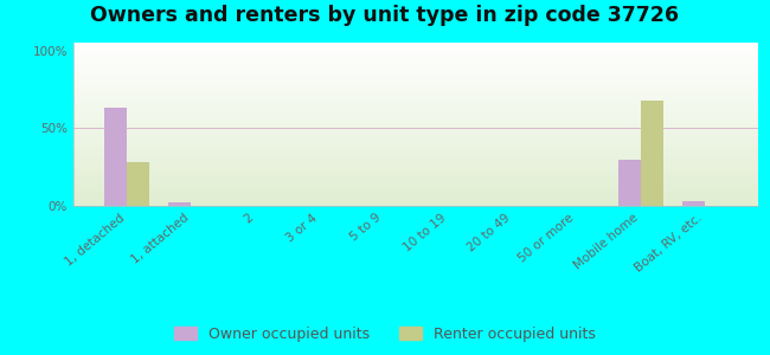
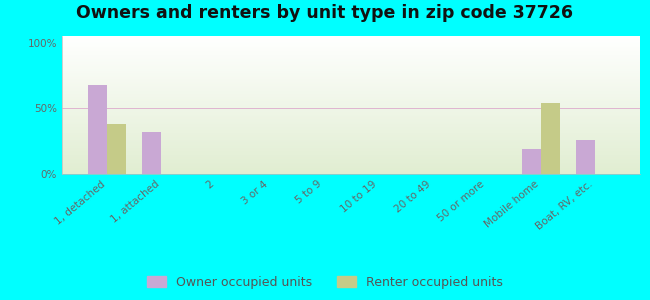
Owner occupied units/1, detached: 63% -> 68%
Renter occupied units/1, detached: 28% -> 38%
Owner occupied units/1, attached: 2% -> 32%
Owner occupied units/Mobile home: 30% -> 19%
Renter occupied units/Mobile home: 68% -> 54%
Owner occupied units/Boat, RV, etc.: 3% -> 26%
